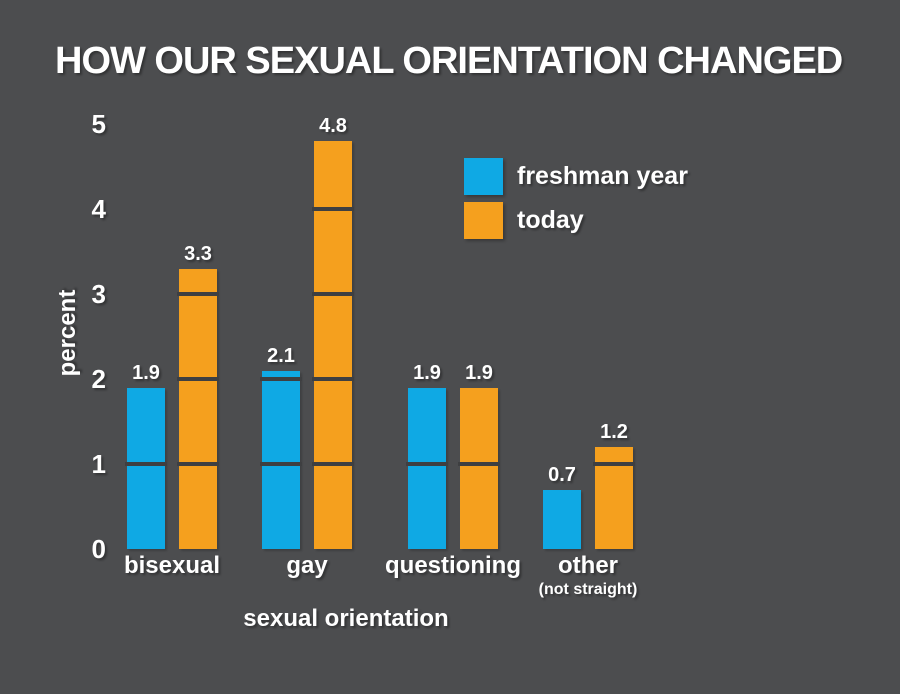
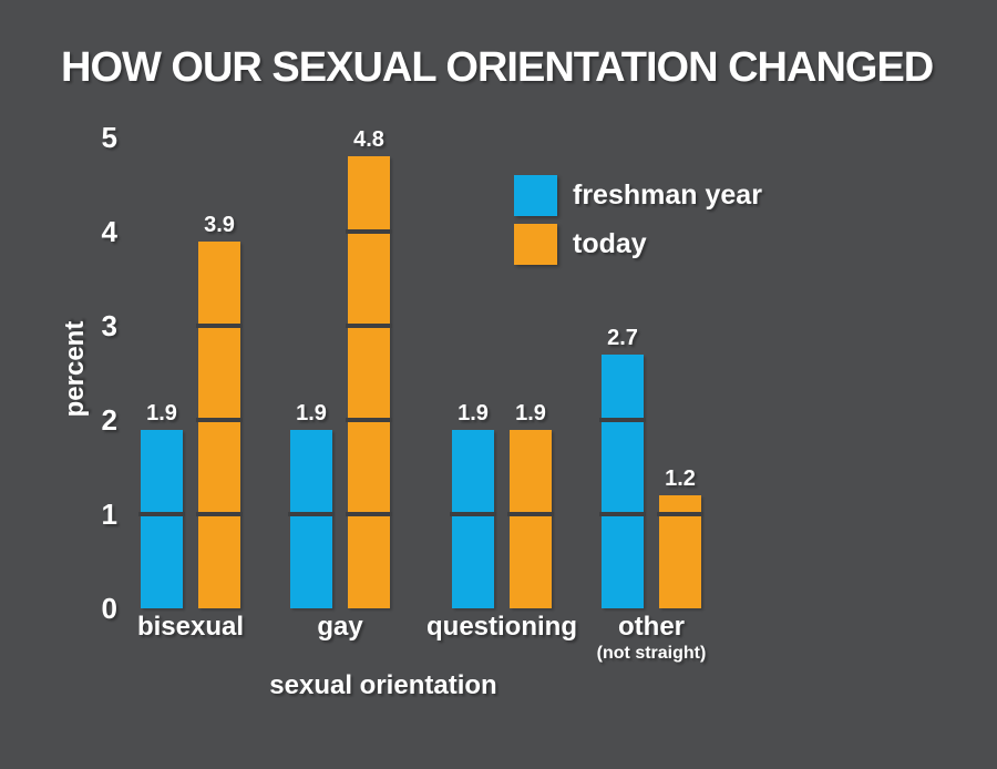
today/bisexual: 3.3 -> 3.9
freshman year/gay: 2.1 -> 1.9
freshman year/other: 0.7 -> 2.7
